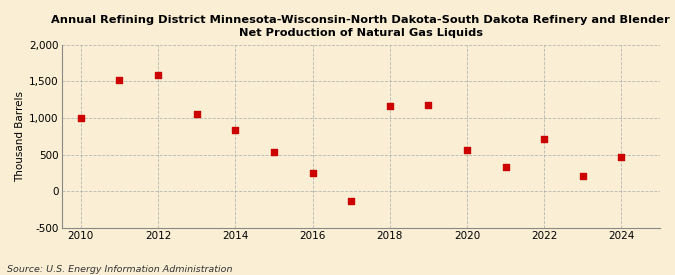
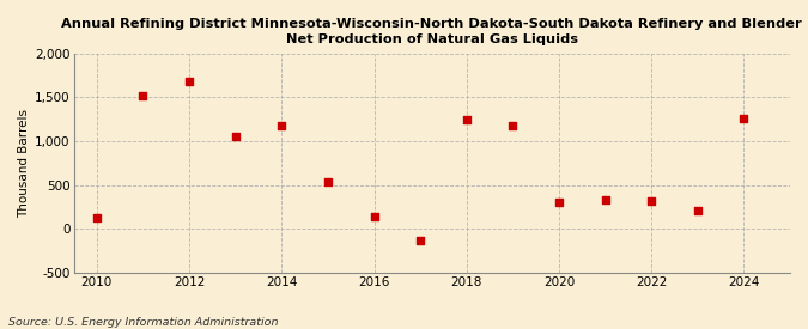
2010: 1,000 -> 120
2012: 1,580 -> 1,680
2014: 840 -> 1,180
2016: 250 -> 140
2018: 1,160 -> 1,240
2020: 560 -> 300
2022: 710 -> 320
2024: 470 -> 1,260
